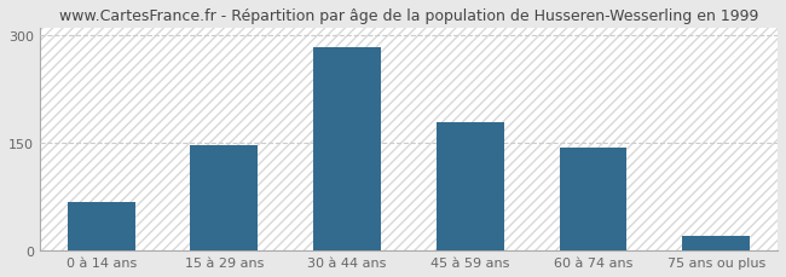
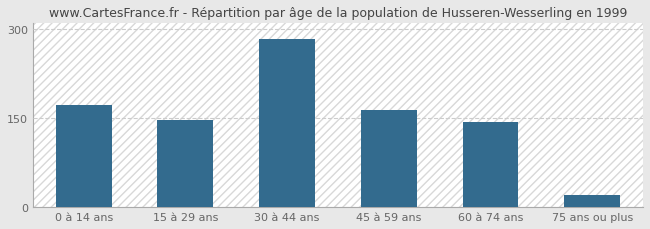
0 à 14 ans: 68 -> 172
45 à 59 ans: 178 -> 163
